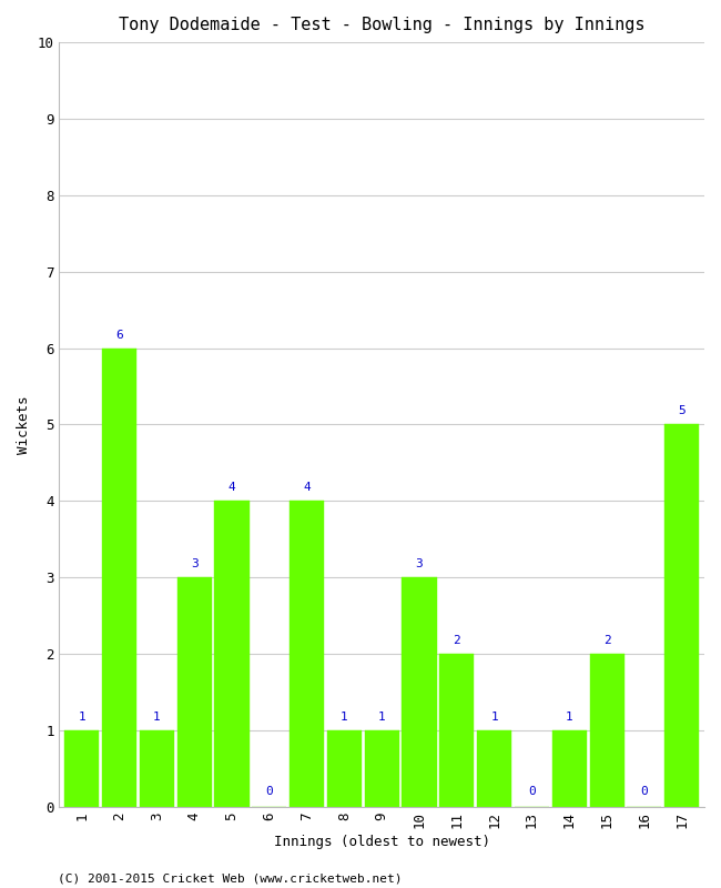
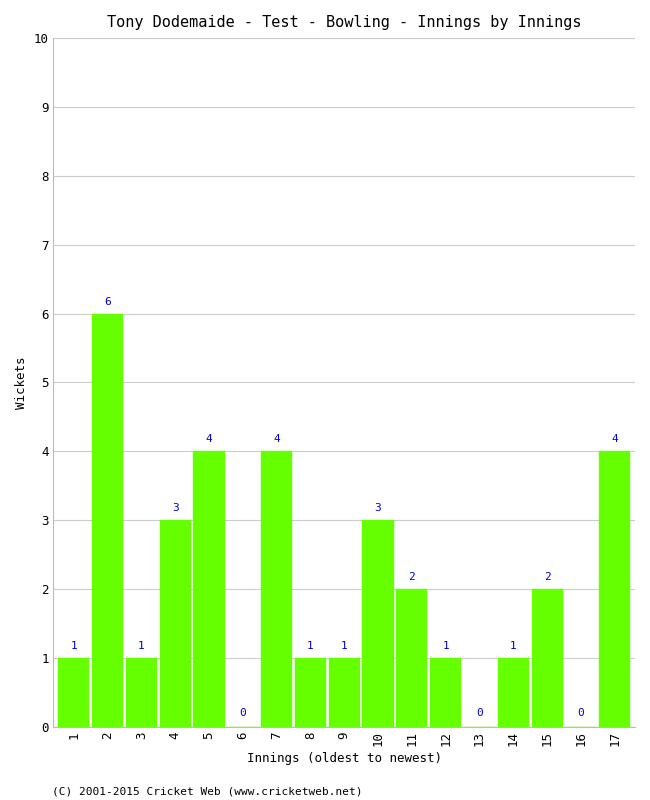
17: 5 -> 4
